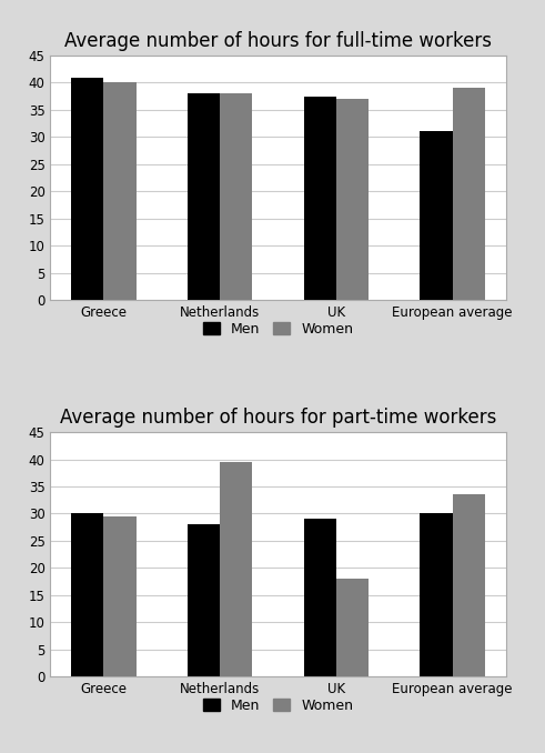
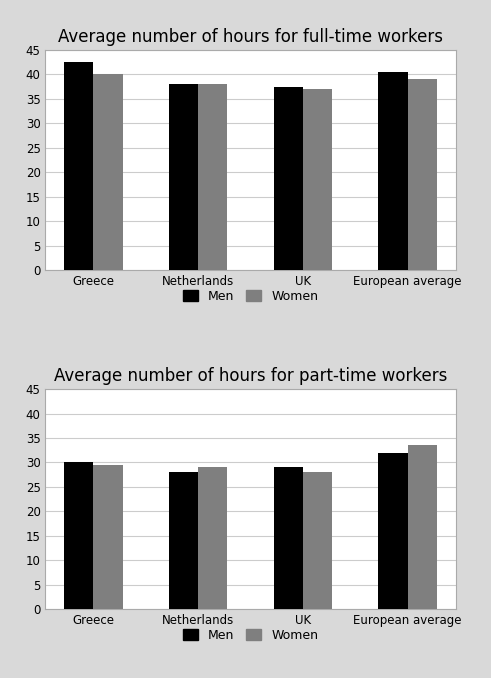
Average number of hours for full-time workers/Men/Greece: 41.0 -> 42.5
Average number of hours for full-time workers/Men/European average: 31.0 -> 40.5
Average number of hours for part-time workers/Women/Netherlands: 39.5 -> 29.0
Average number of hours for part-time workers/Women/UK: 18.0 -> 28.0
Average number of hours for part-time workers/Men/European average: 30 -> 32
